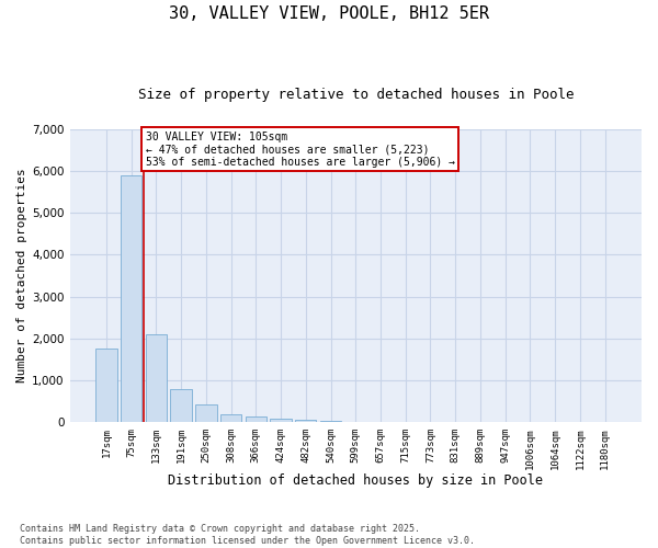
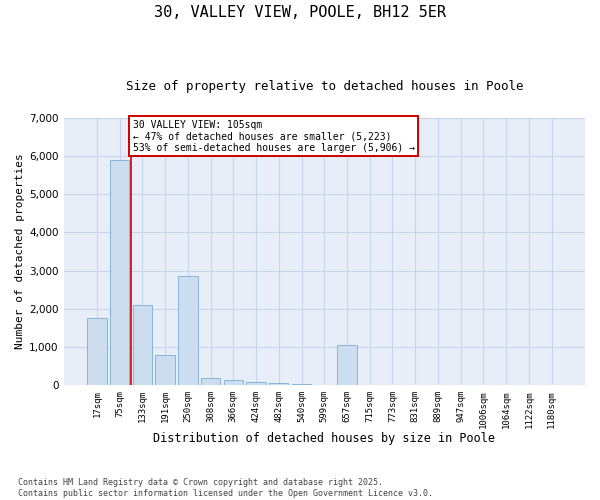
250sqm: 420 -> 2,850
657sqm: 10 -> 1,050
